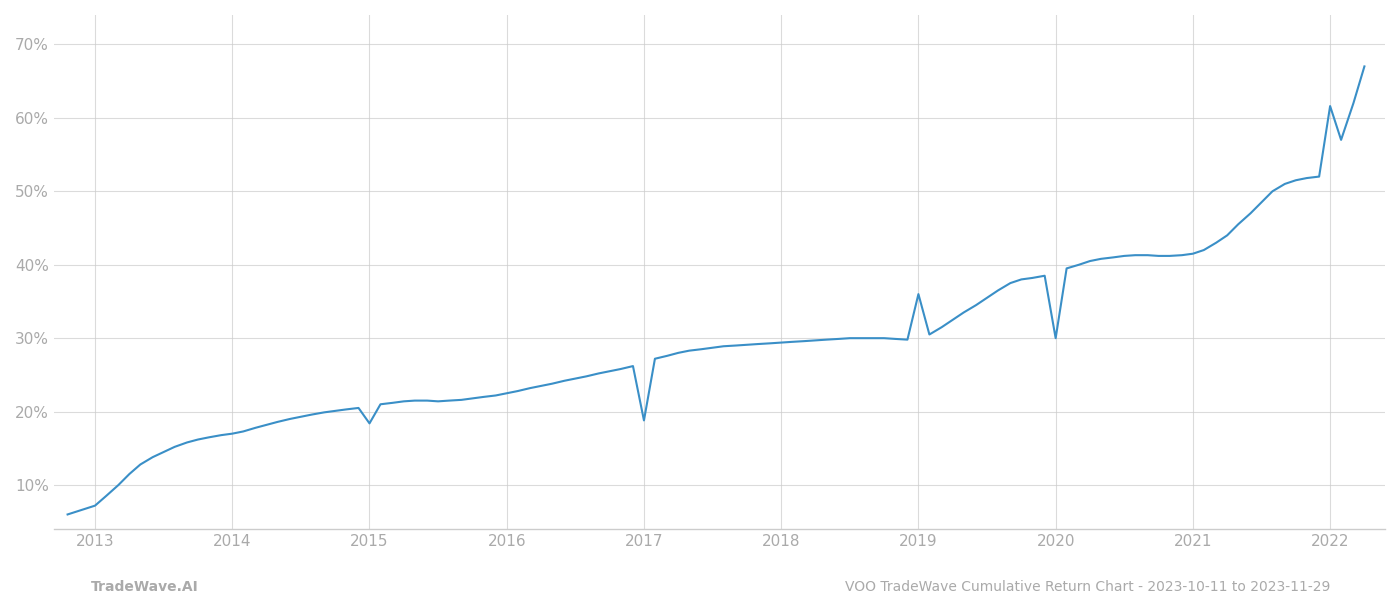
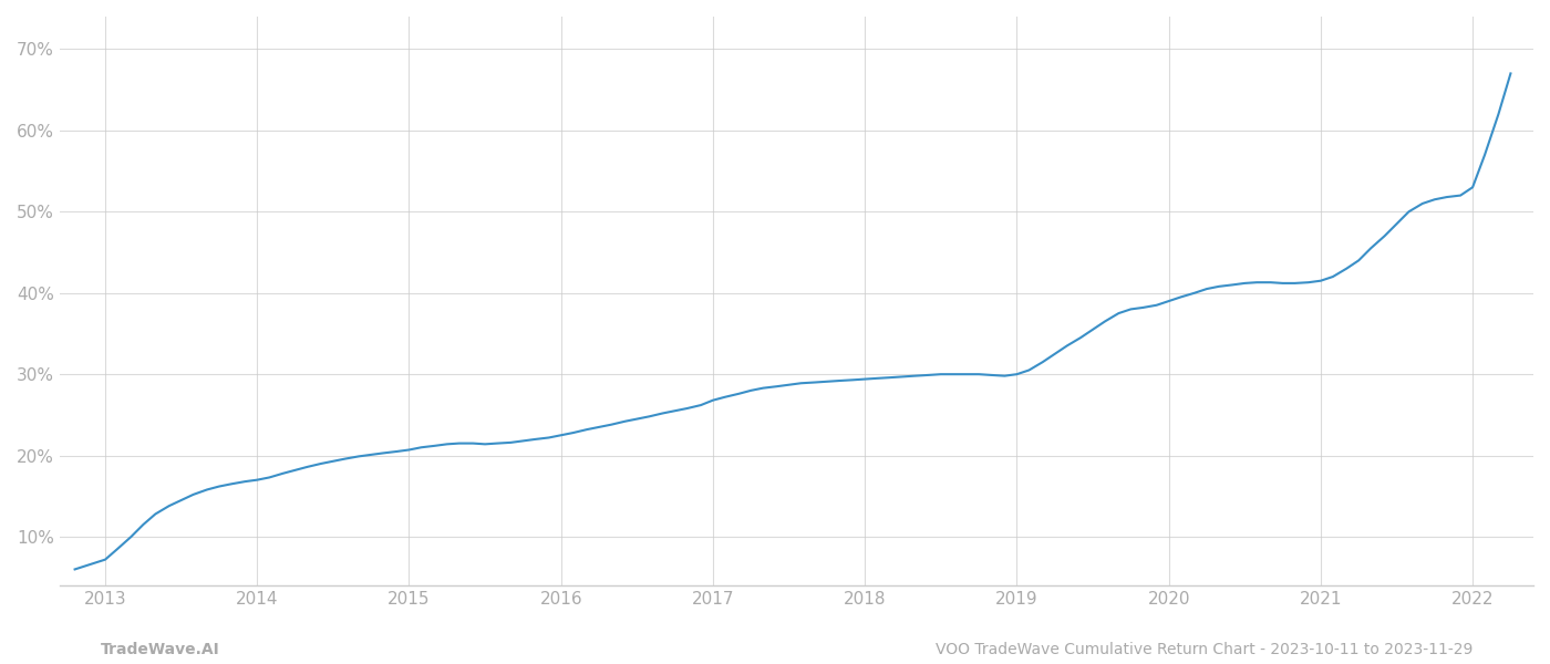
2015: 18.4% -> 20.7%
2017: 18.8% -> 26.8%
2019: 36.0% -> 30.0%
2020: 30.0% -> 39.0%
2022: 61.6% -> 53.0%
